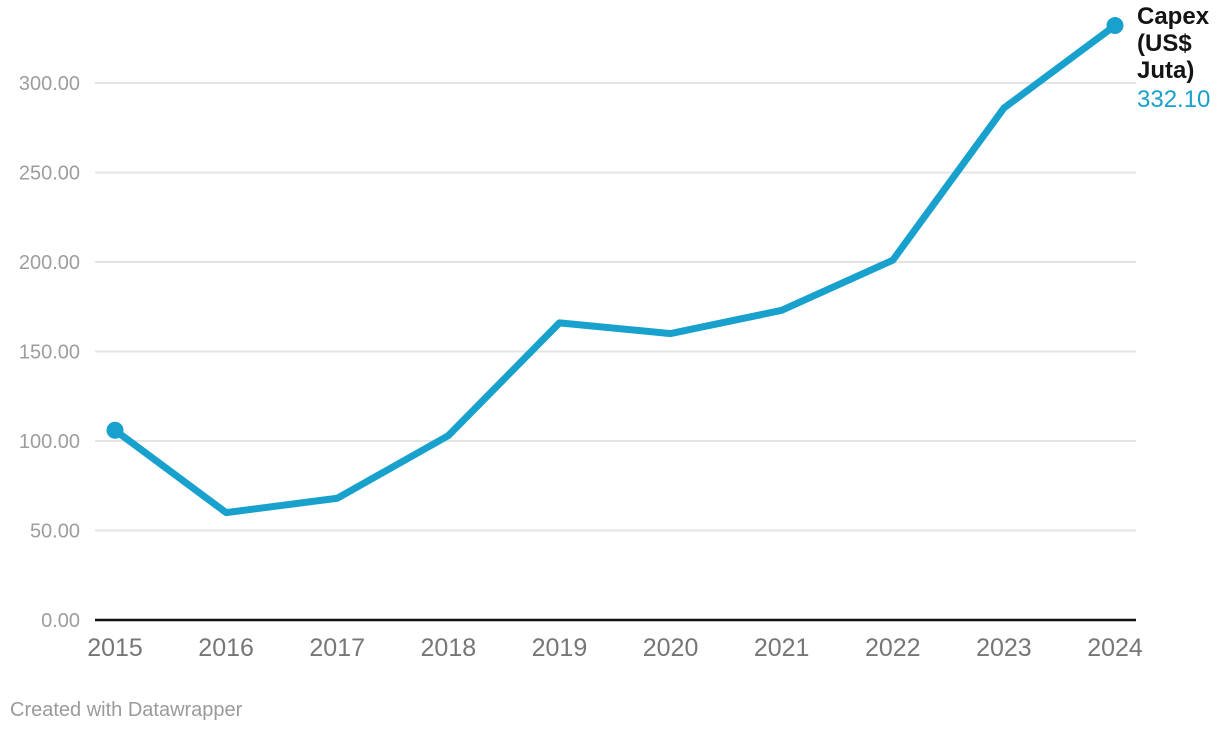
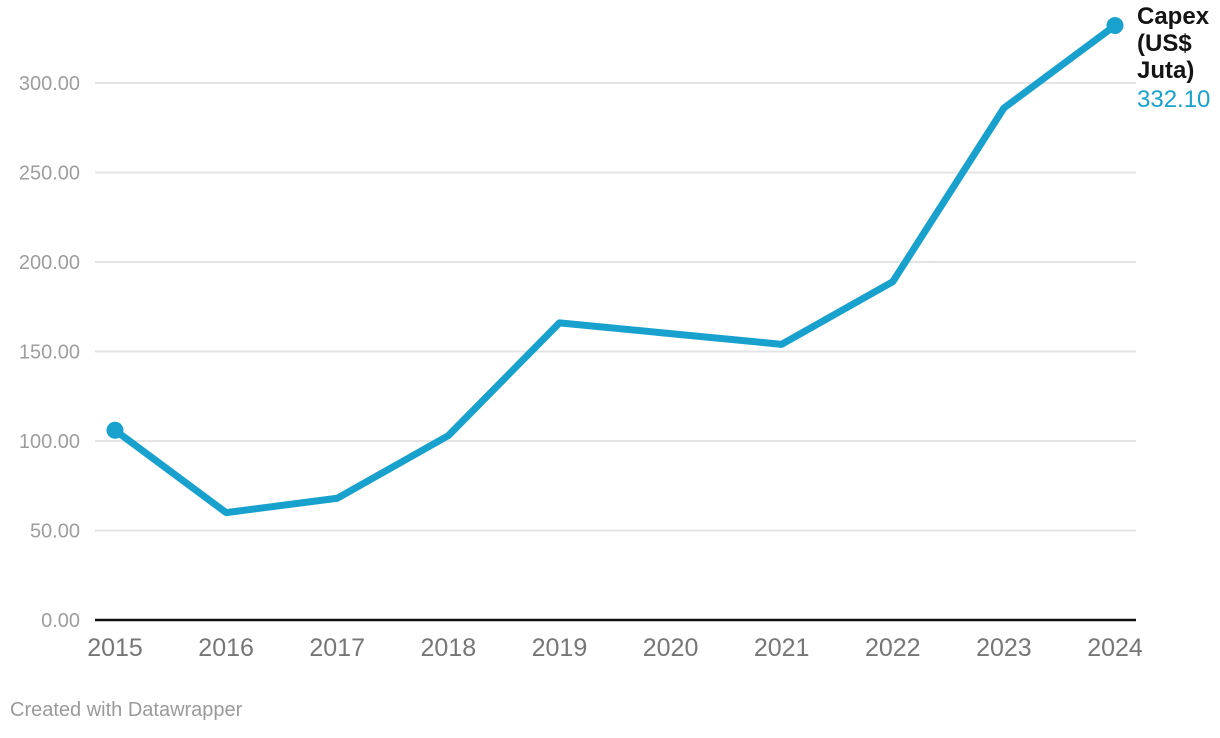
2021: 173 -> 154
2022: 201 -> 189
